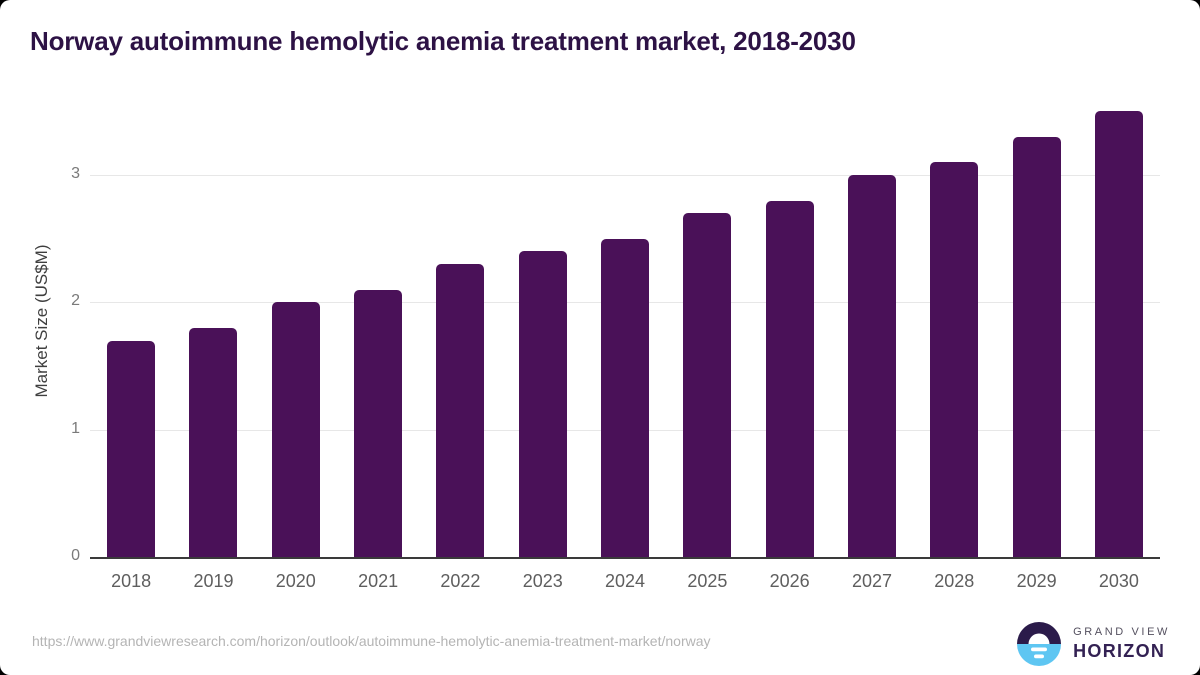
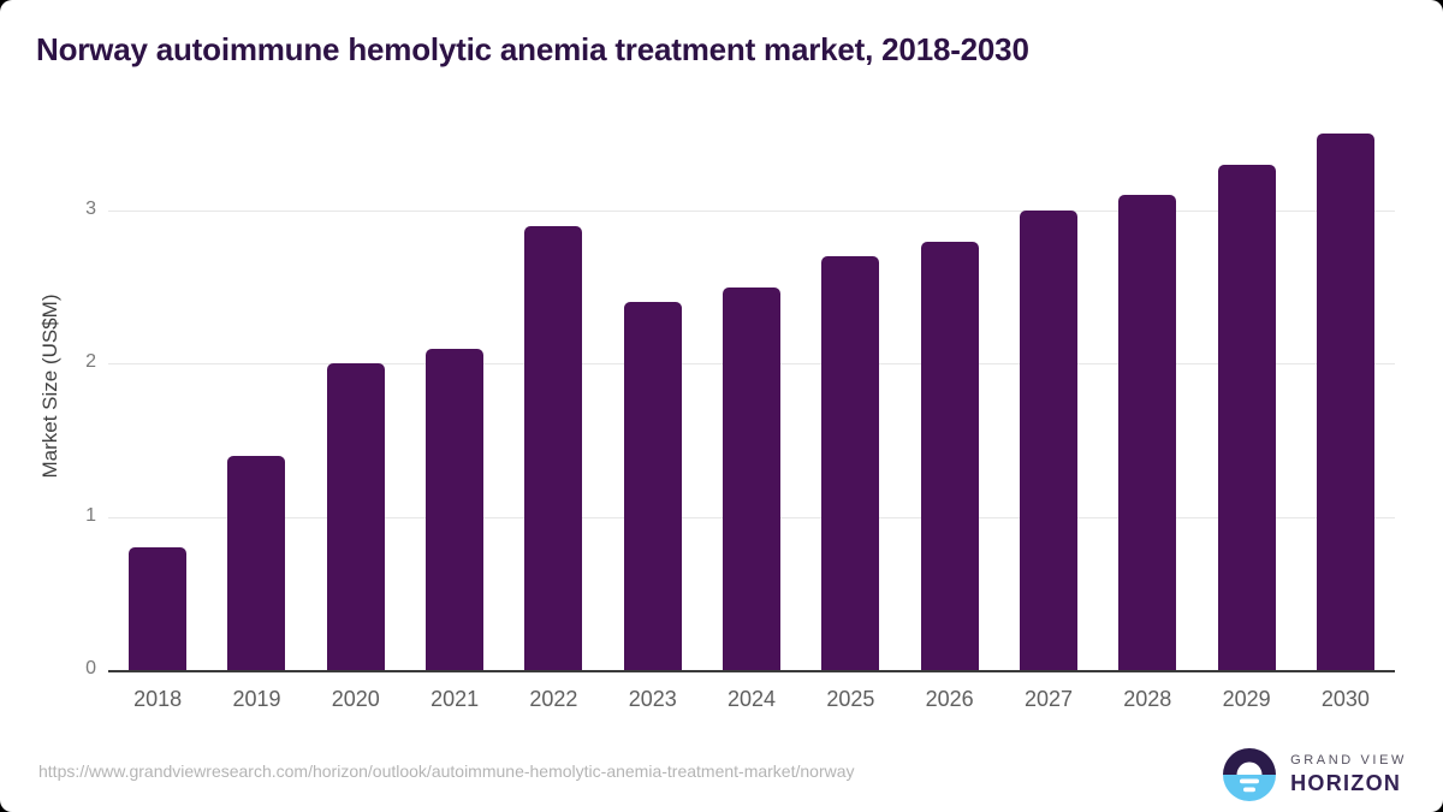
2018: 1.7 -> 0.8
2019: 1.8 -> 1.4
2022: 2.3 -> 2.9
